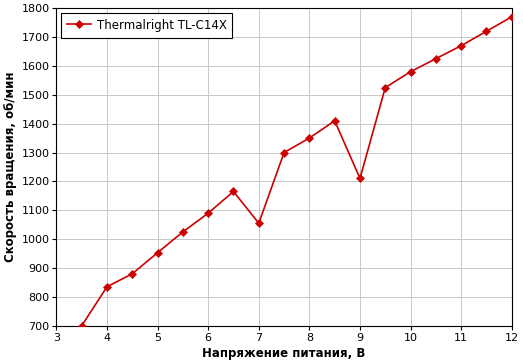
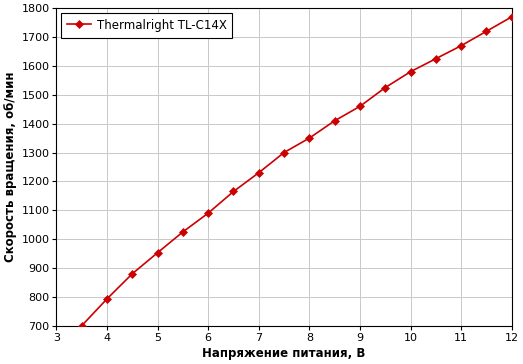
4: 835 -> 793
7: 1055 -> 1230
9: 1210 -> 1460
